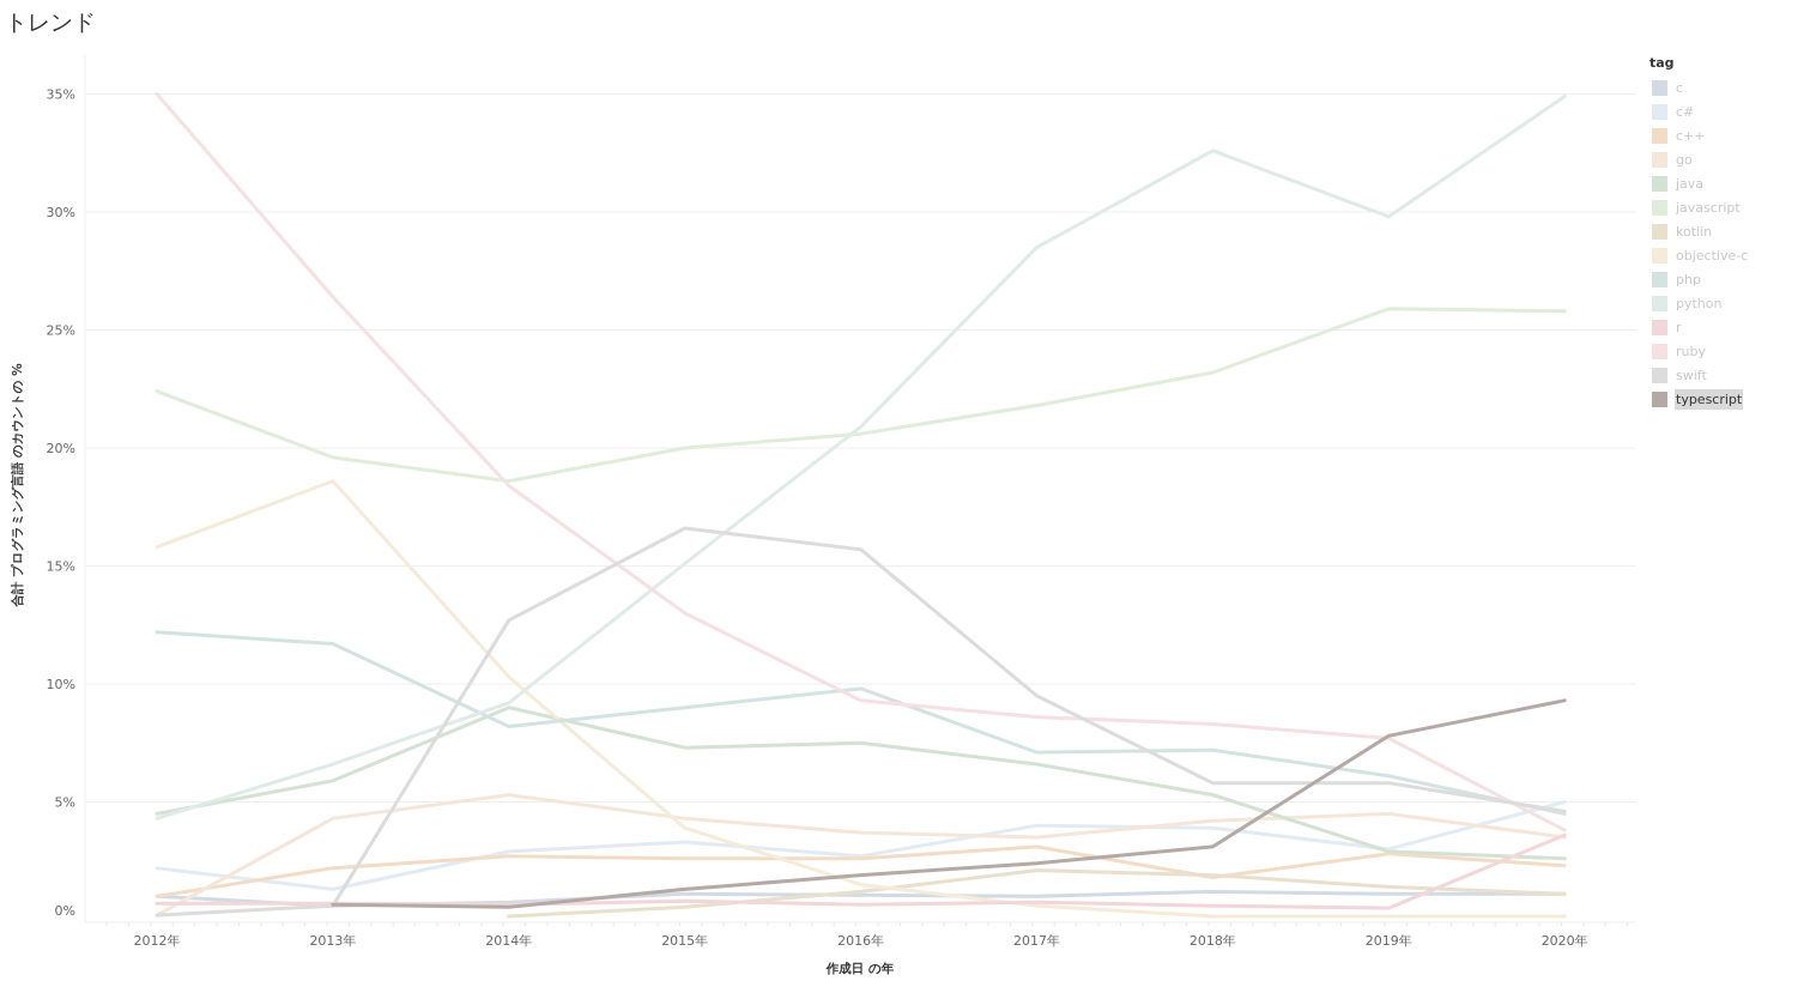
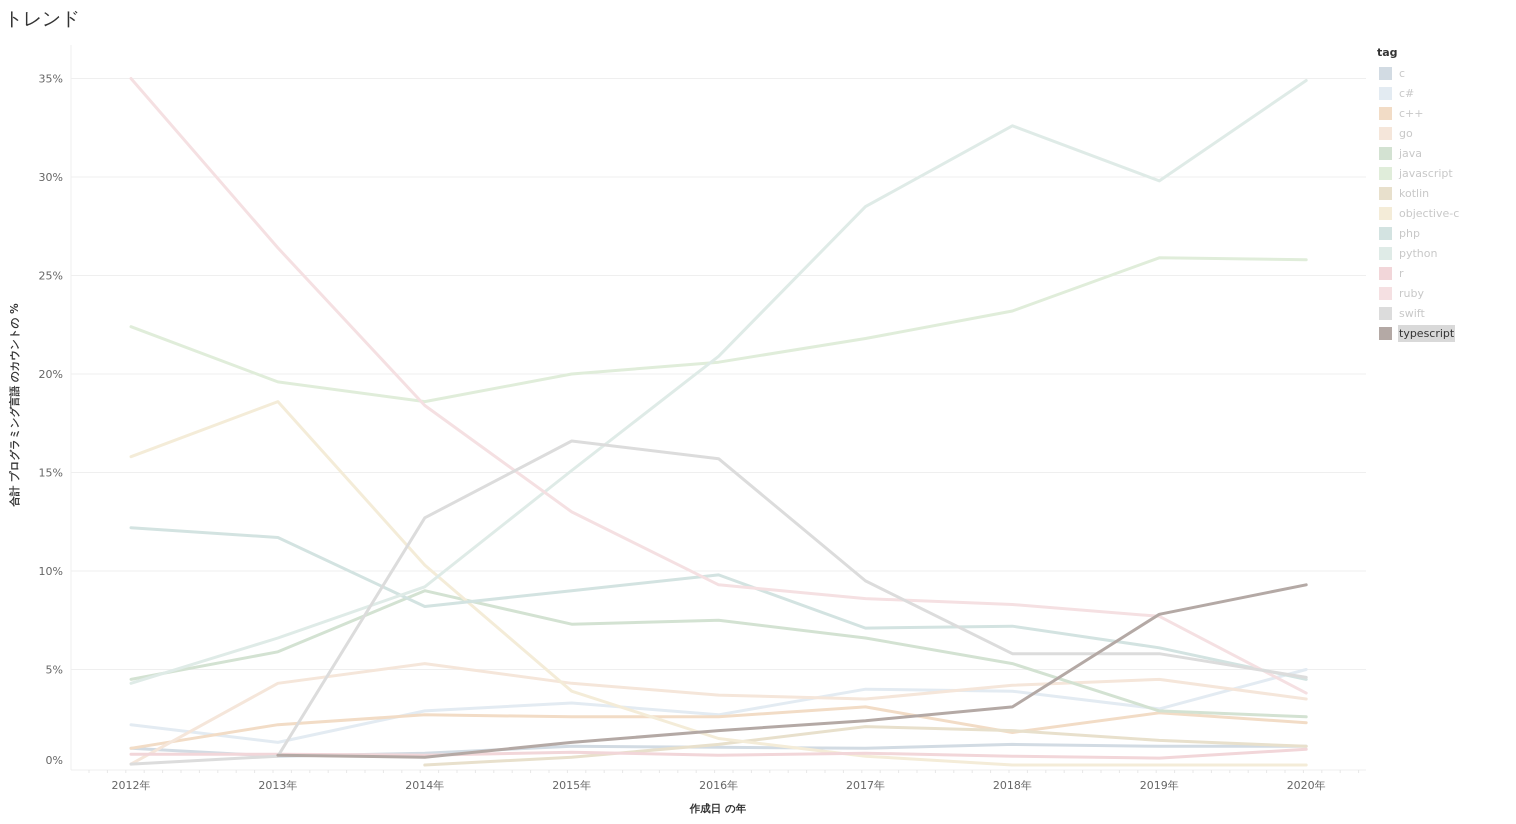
r/2020年: 3.6% -> 0.9%
